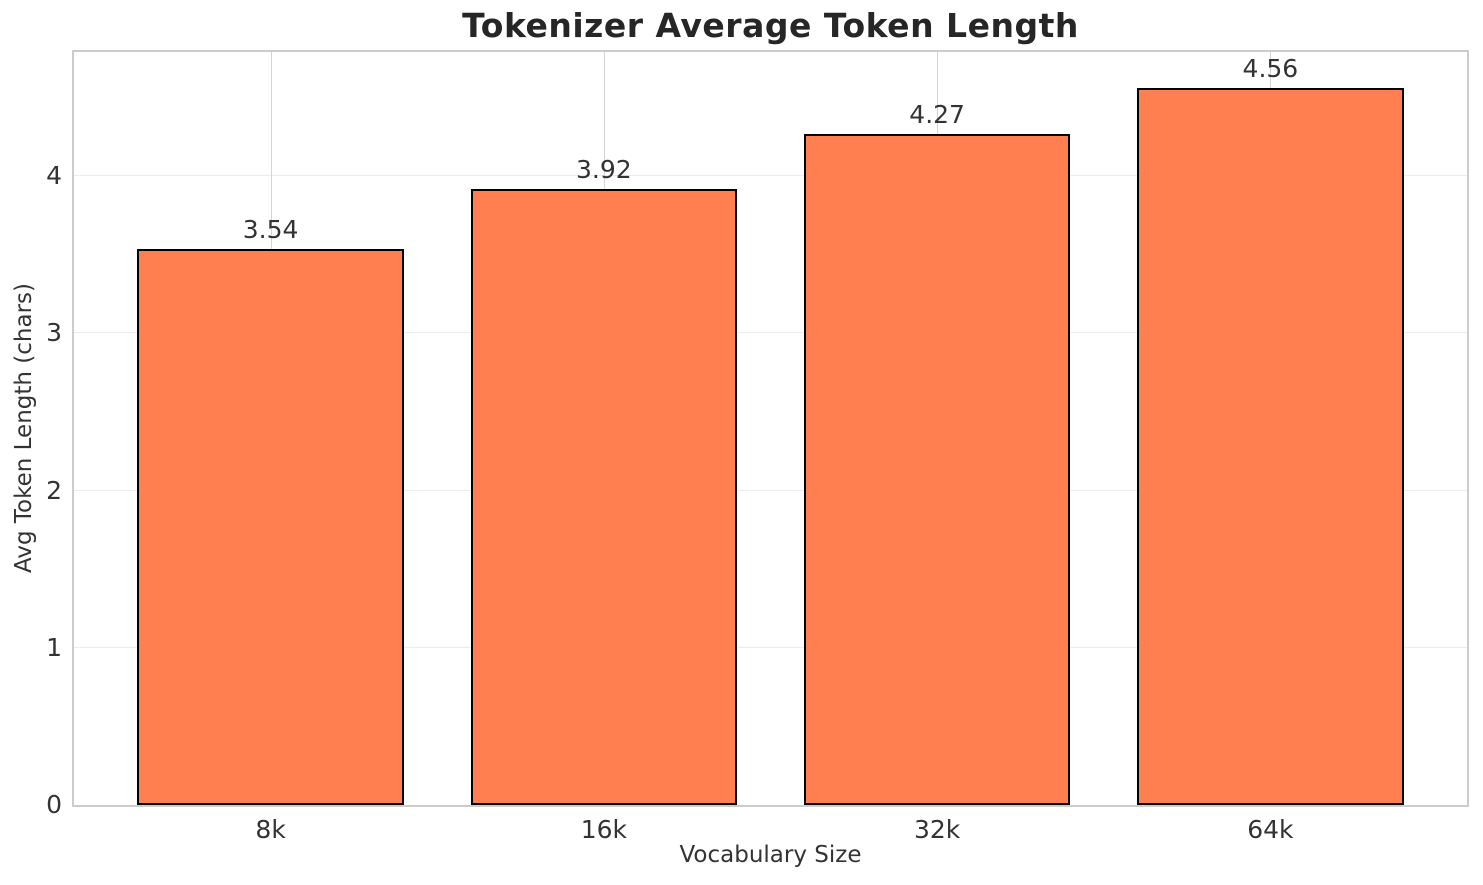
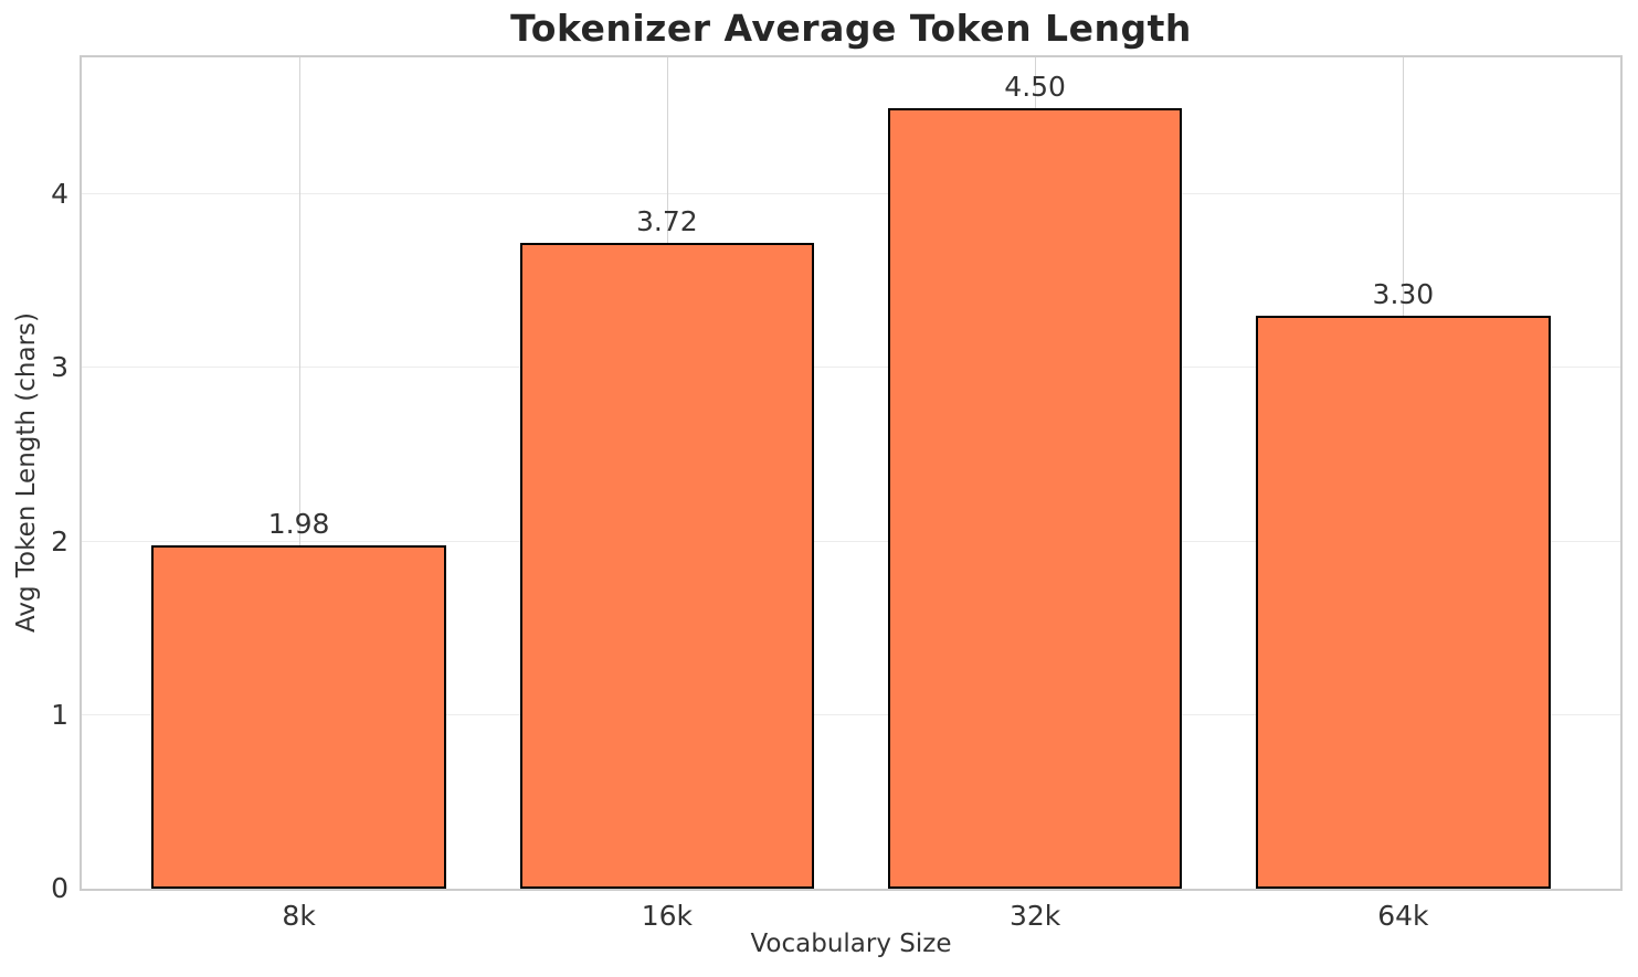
8k: 3.54 -> 1.98
16k: 3.92 -> 3.72
32k: 4.27 -> 4.50
64k: 4.56 -> 3.30
